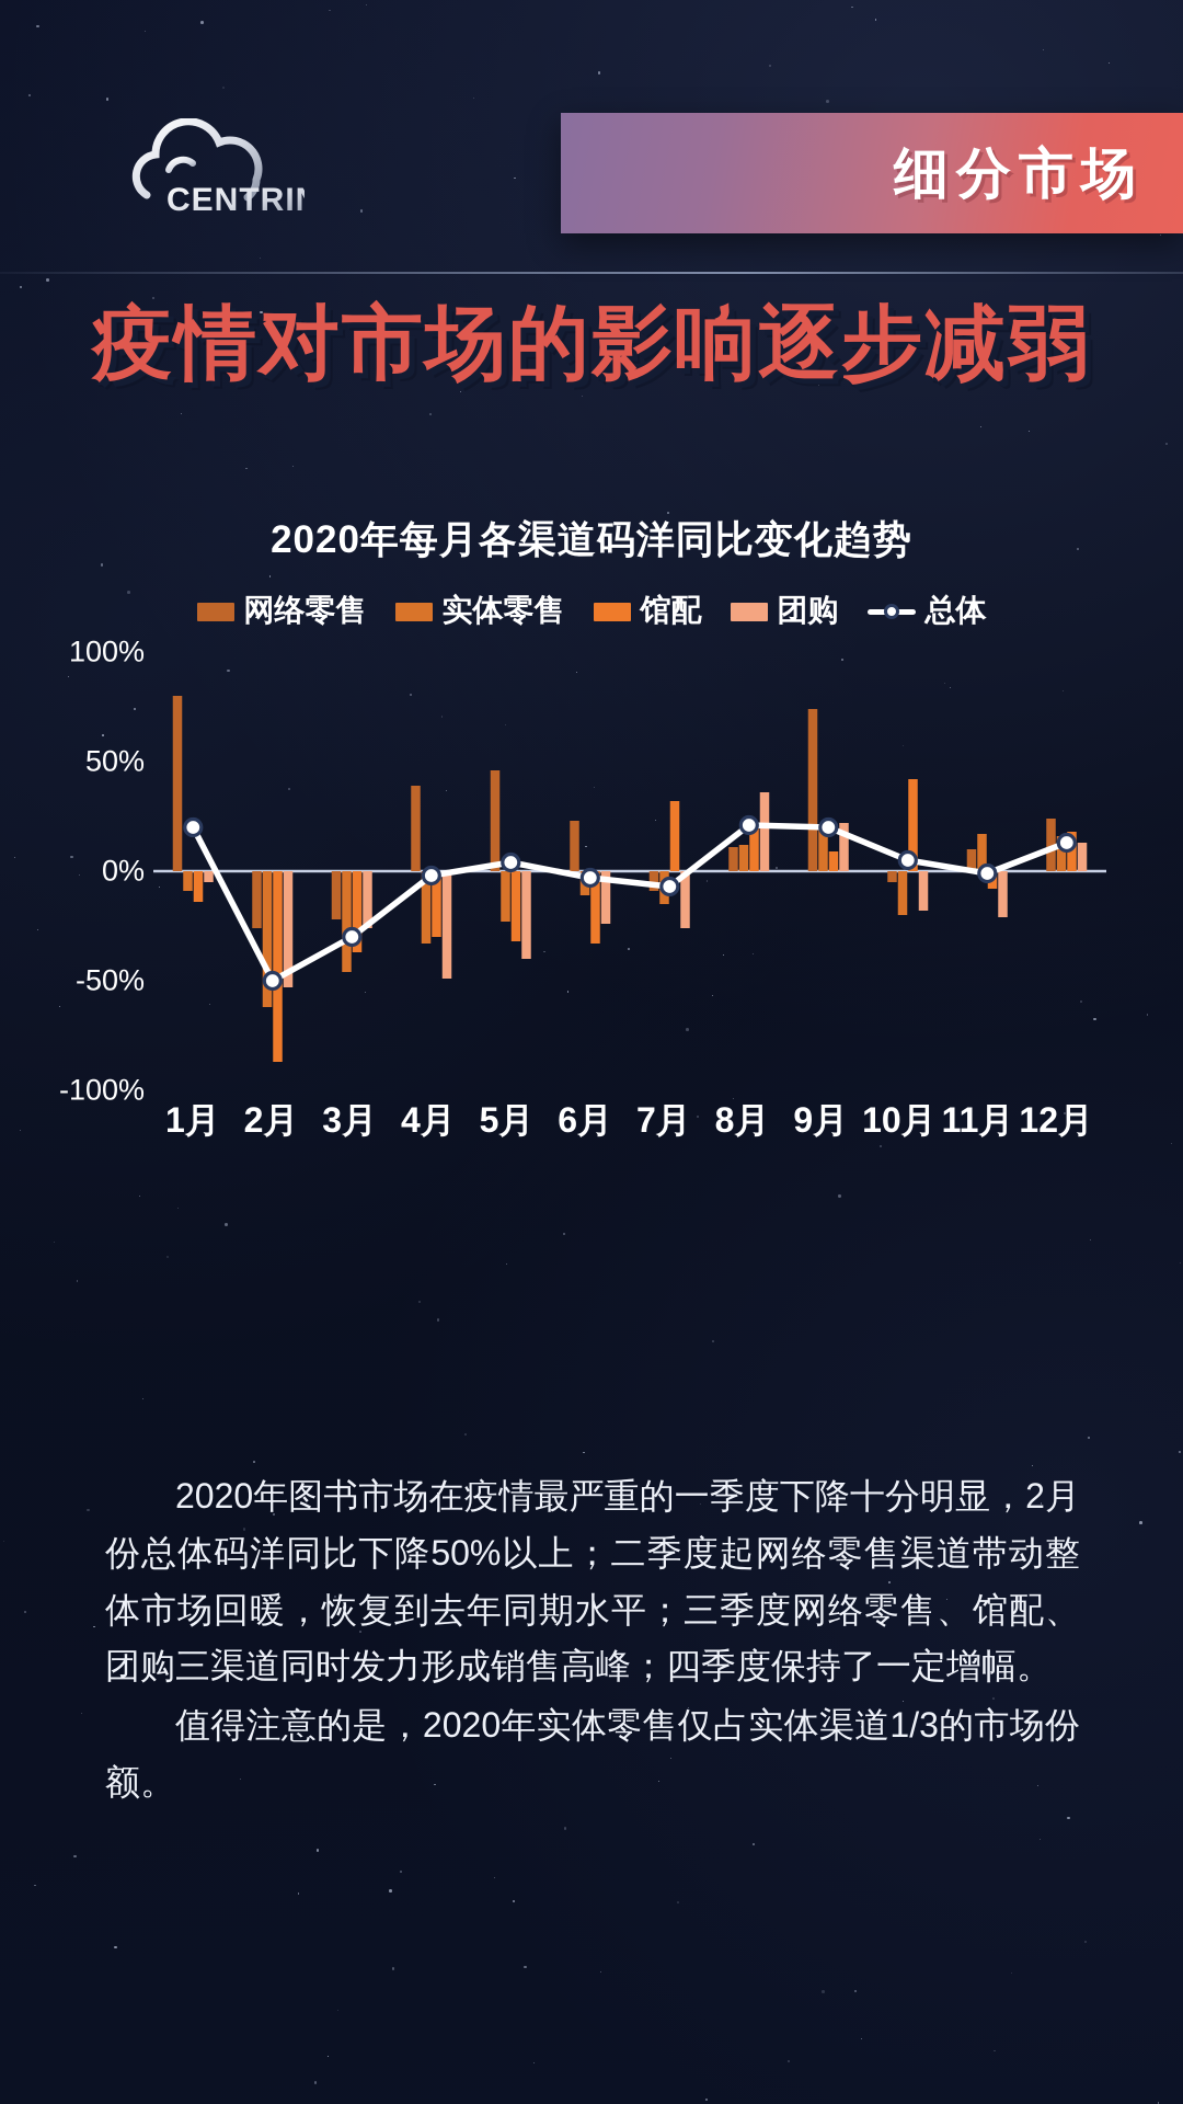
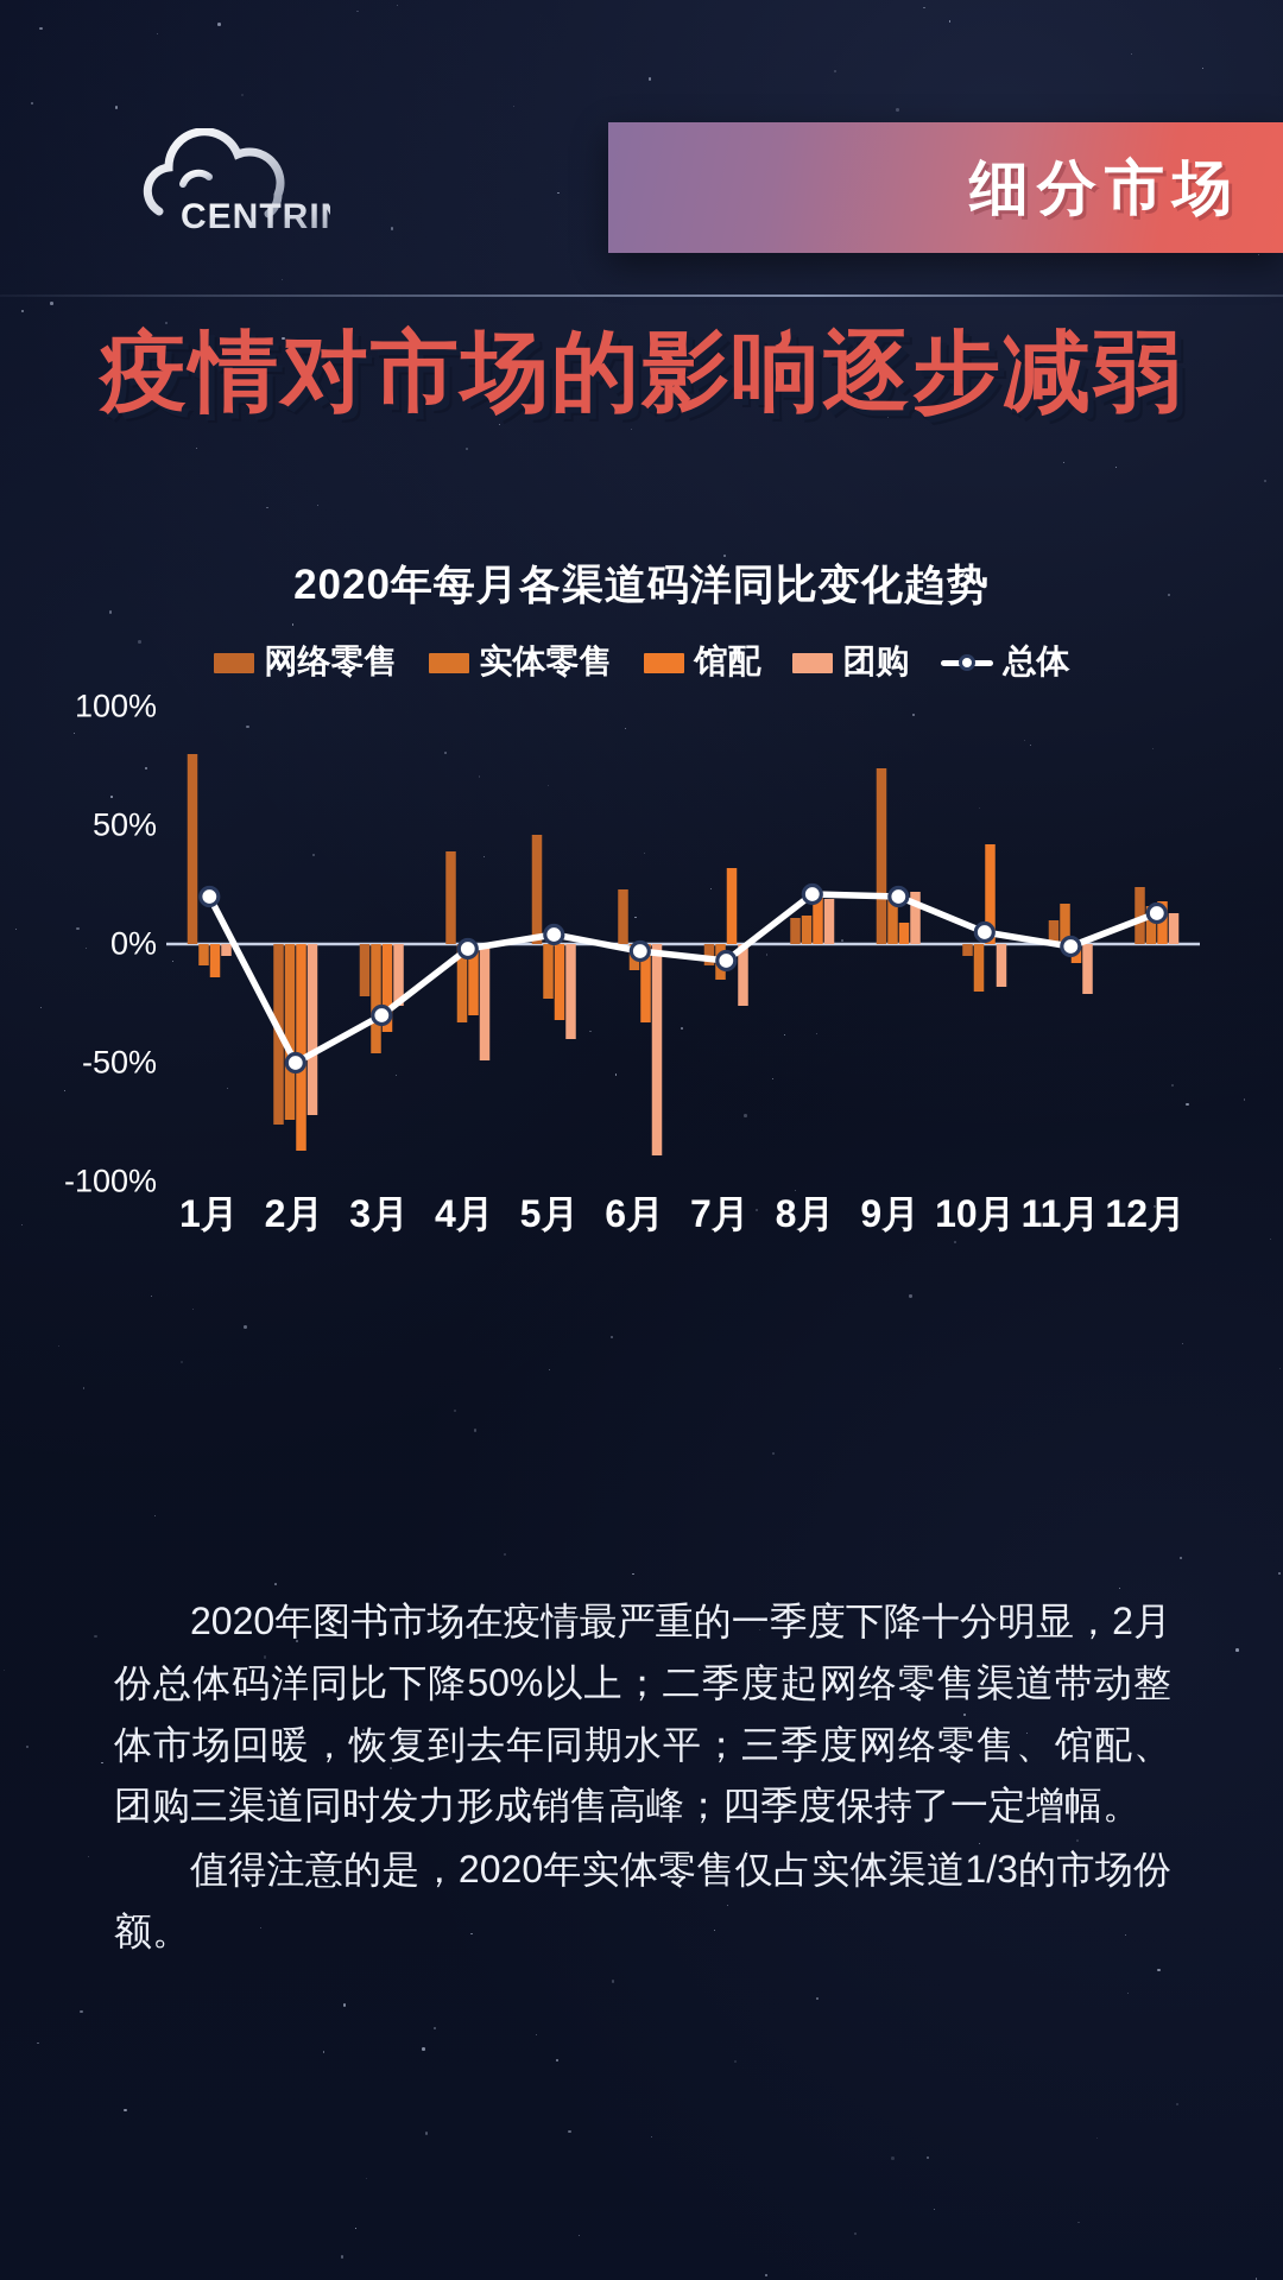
网络零售/2月: -26% -> -76%
实体零售/2月: -62% -> -74%
团购/2月: -53% -> -72%
团购/6月: -24% -> -89%
团购/8月: 36% -> 19%
